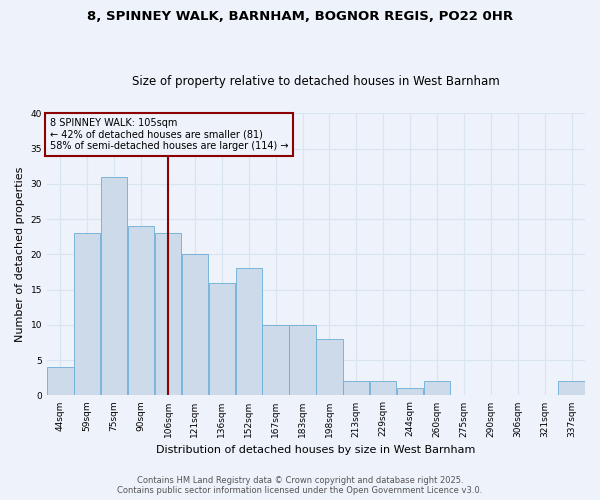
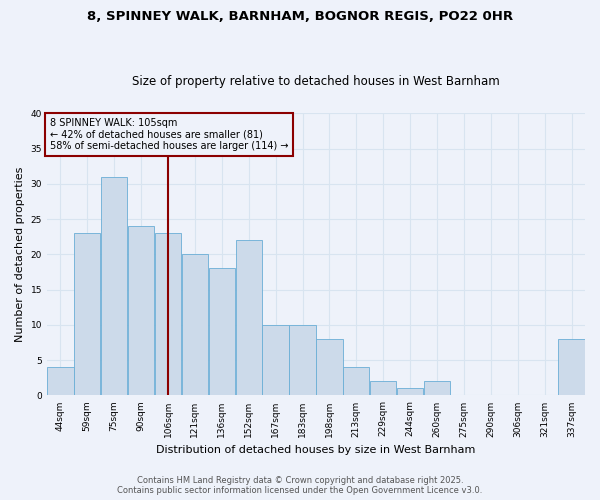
136sqm: 16 -> 18
152sqm: 18 -> 22
213sqm: 2 -> 4
337sqm: 2 -> 8
